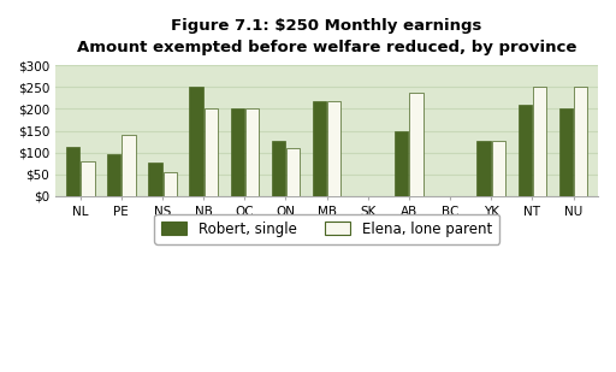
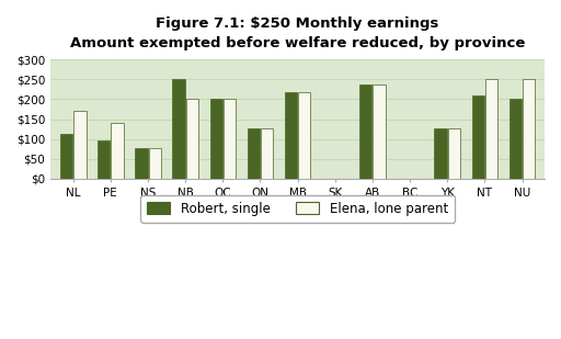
Elena, lone parent/NL: $80 -> $172
Elena, lone parent/NS: $55 -> $77
Elena, lone parent/ON: $110 -> $127
Robert, single/AB: $150 -> $237
